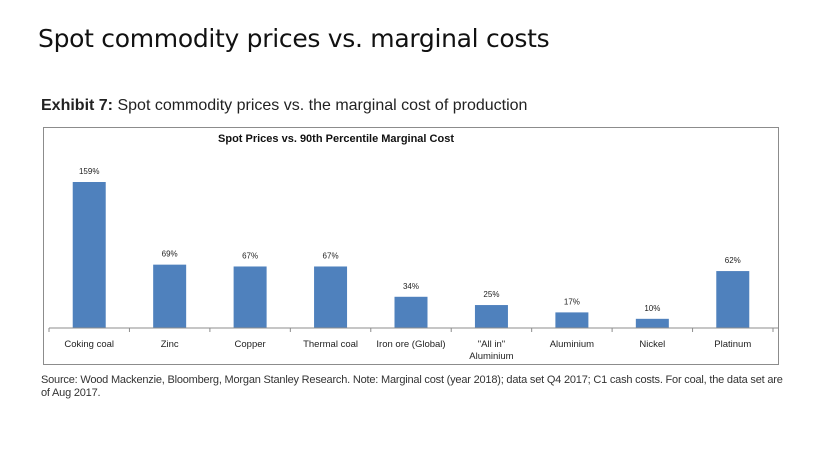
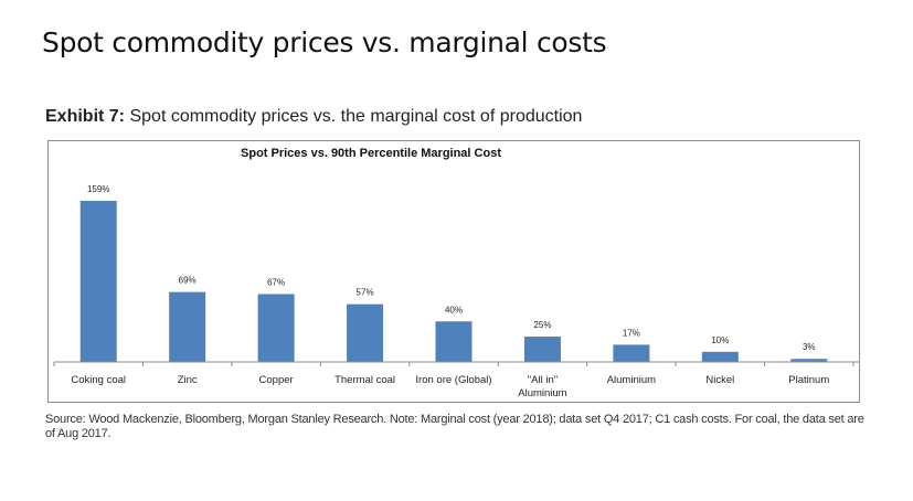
Thermal coal: 67% -> 57%
Iron ore (Global): 34% -> 40%
Platinum: 62% -> 3%
